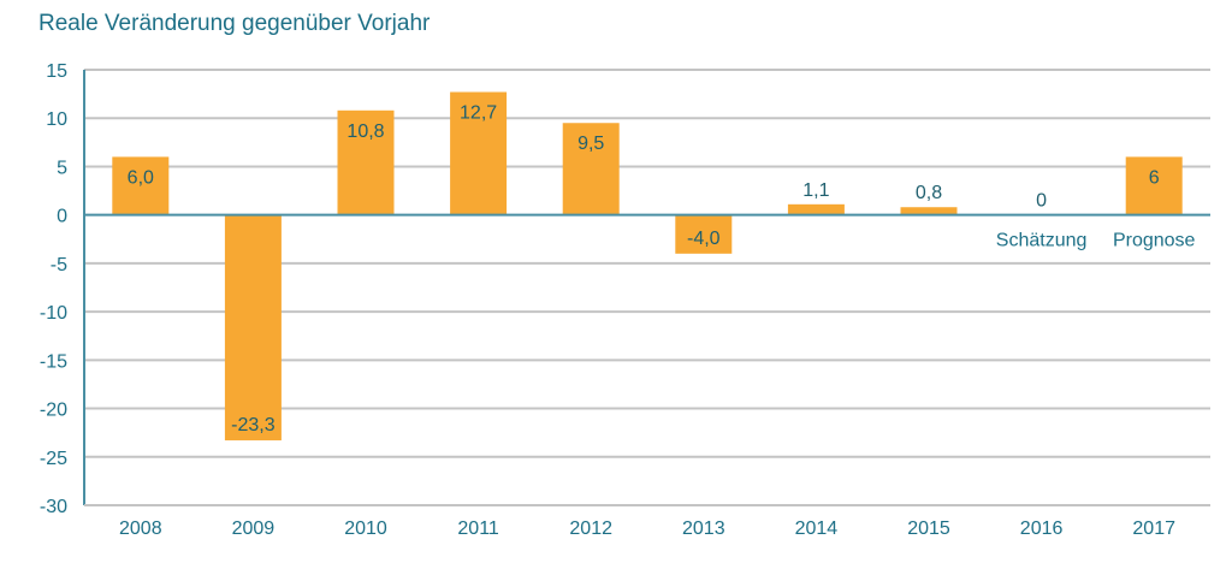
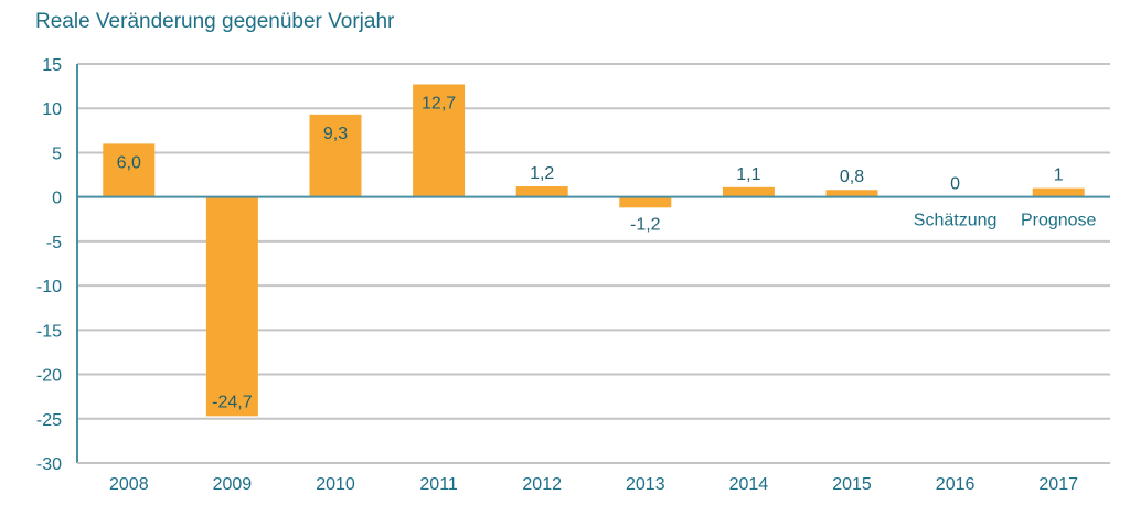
2009: -23,3 -> -24,7
2010: 10,8 -> 9,3
2012: 9,5 -> 1,2
2013: -4,0 -> -1,2
2017: 6 -> 1
